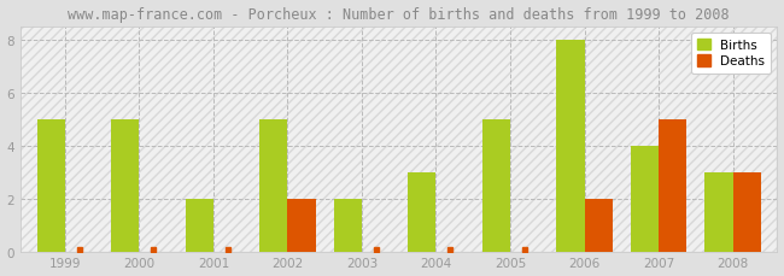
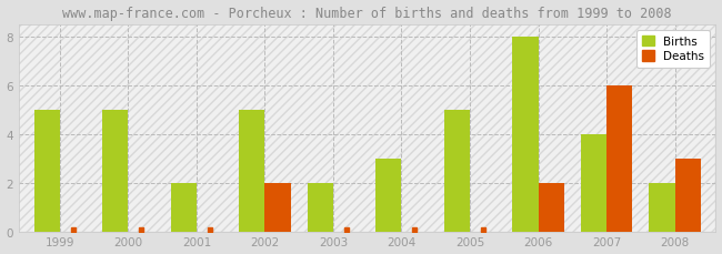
Deaths/2007: 5 -> 6
Births/2008: 3 -> 2
